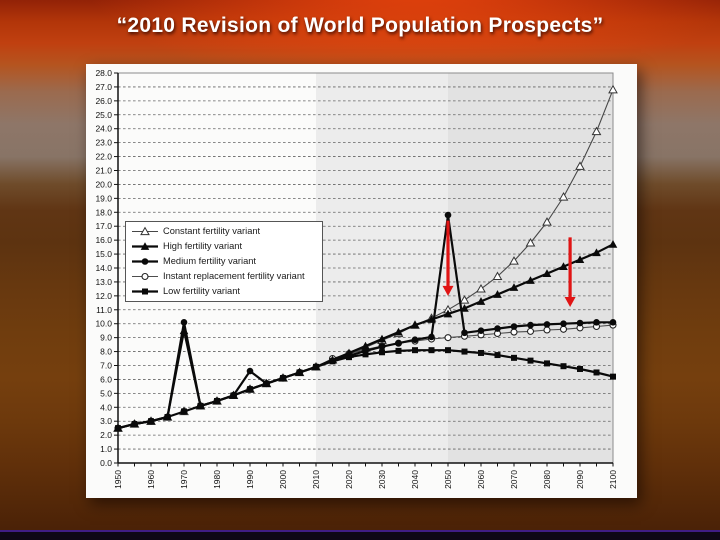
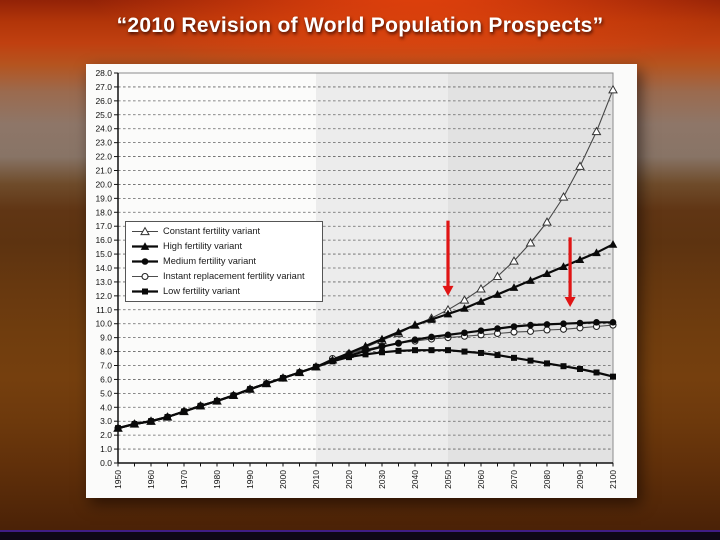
High fertility variant/1970: 9.5 -> 3.7
Medium fertility variant/1970: 10.1 -> 3.7
Medium fertility variant/1990: 6.6 -> 5.3
Medium fertility variant/2050: 17.8 -> 9.2
